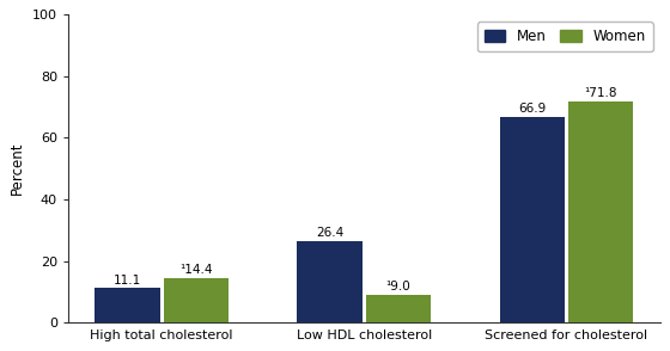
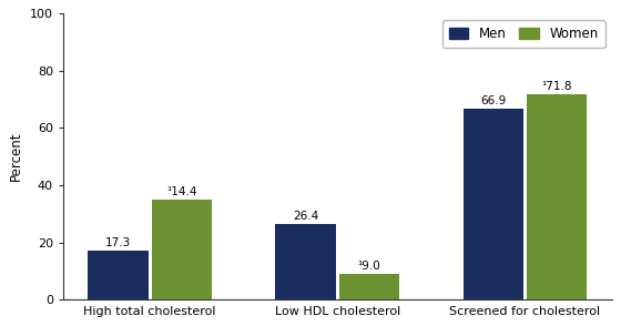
Men/High total cholesterol: 11.1 -> 17.3
Women/High total cholesterol: 14.4 -> 35.0
